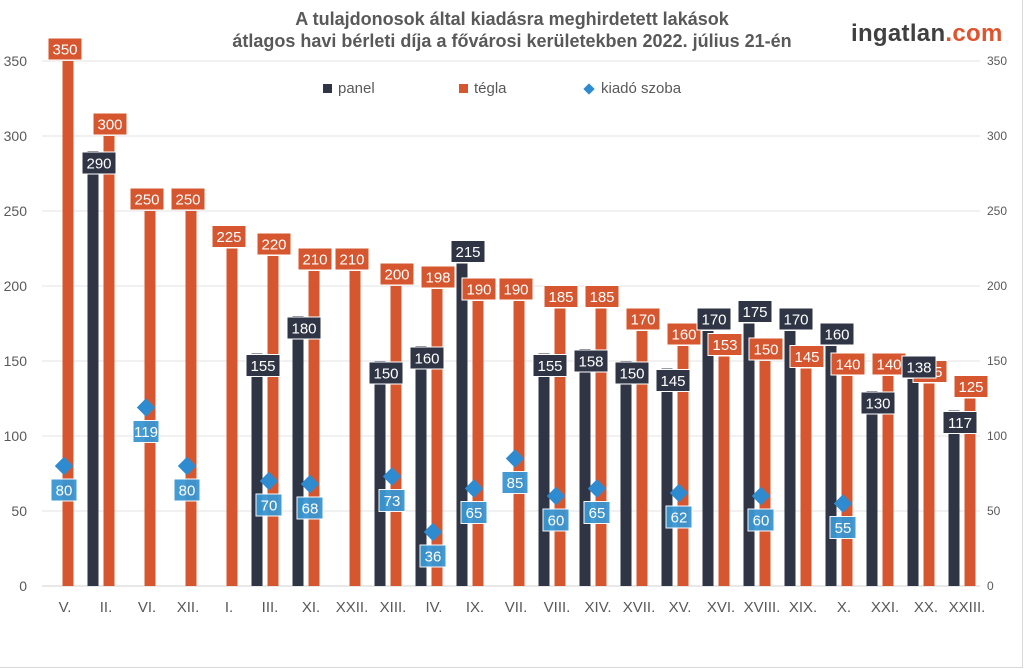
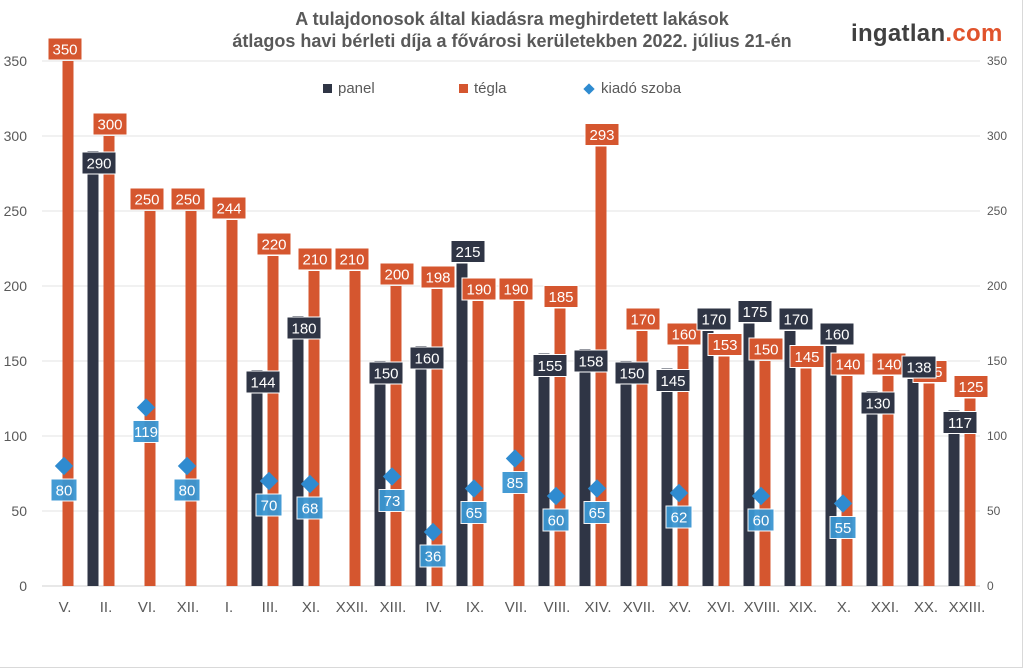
tégla/I.: 225 -> 244
panel/III.: 155 -> 144
tégla/XIV.: 185 -> 293
